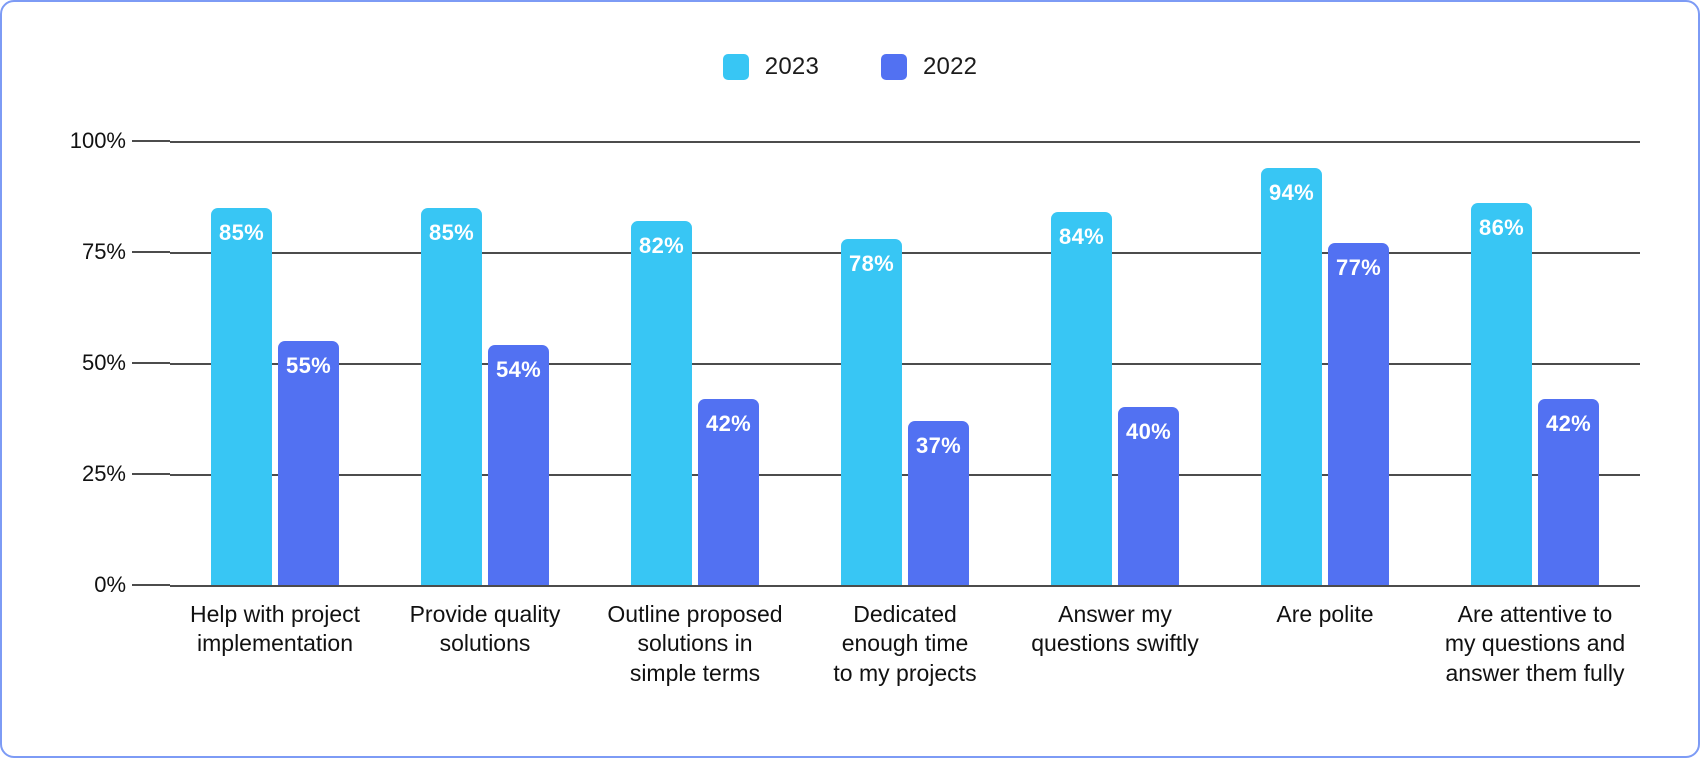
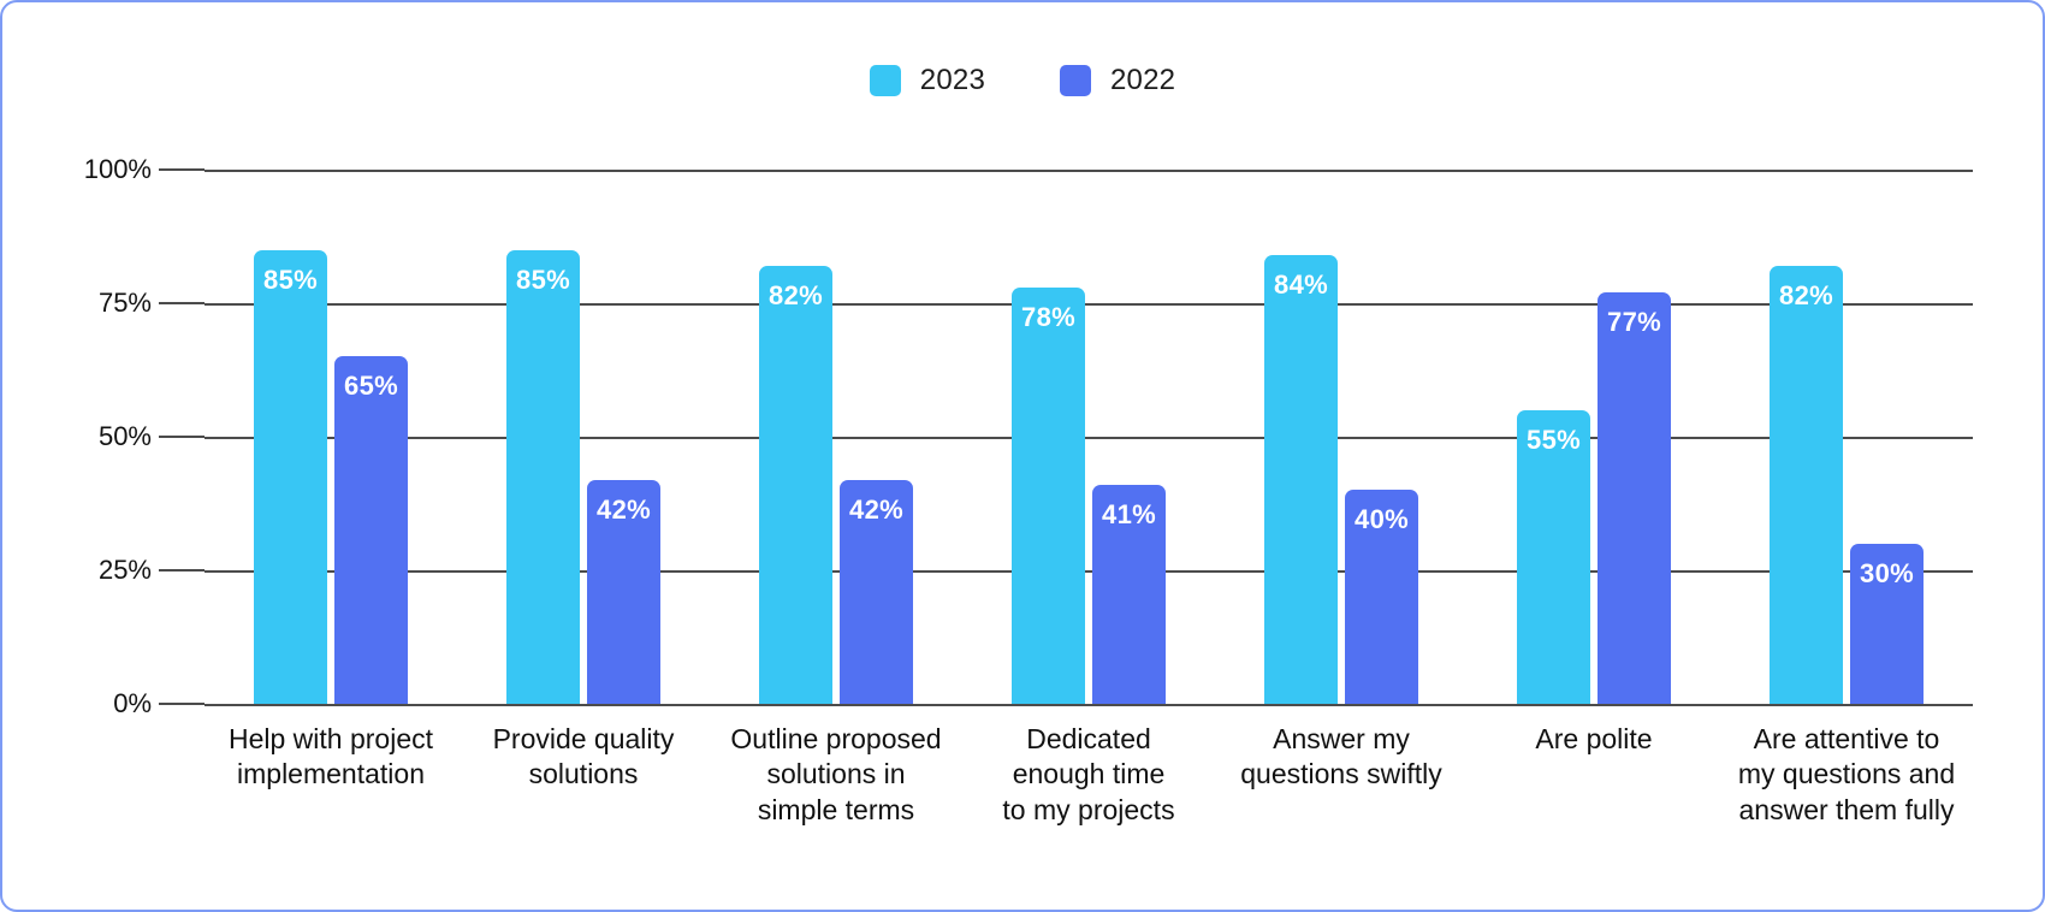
2022/Help with project implementation: 55% -> 65%
2022/Provide quality solutions: 54% -> 42%
2022/Dedicated enough time to my projects: 37% -> 41%
2023/Are polite: 94% -> 55%
2023/Are attentive to my questions and answer them fully: 86% -> 82%
2022/Are attentive to my questions and answer them fully: 42% -> 30%
